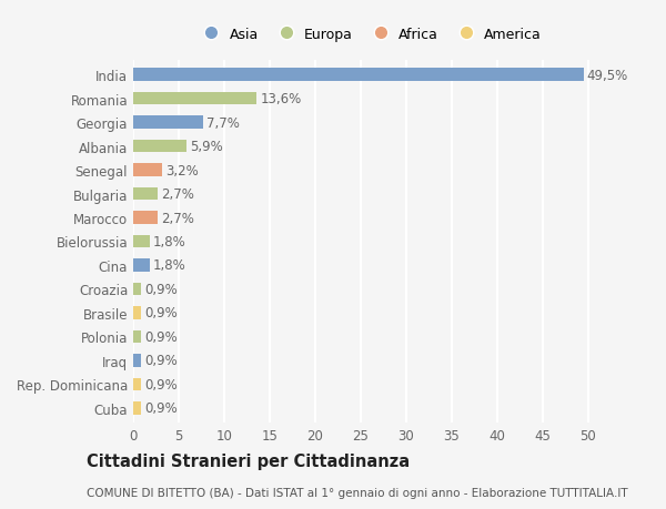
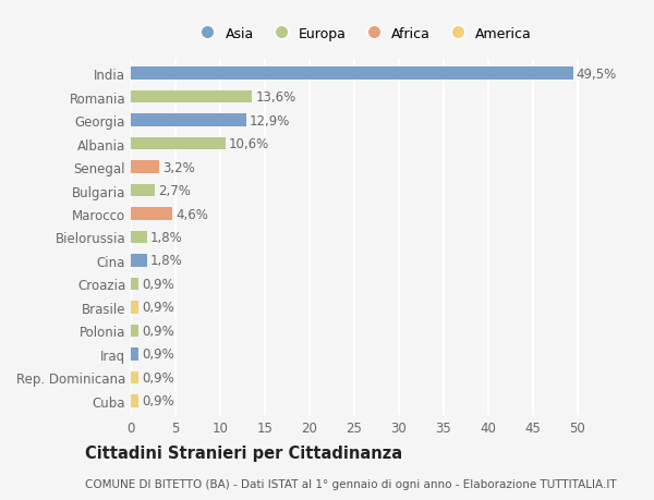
Georgia: 7,7% -> 12,9%
Albania: 5,9% -> 10,6%
Marocco: 2,7% -> 4,6%
